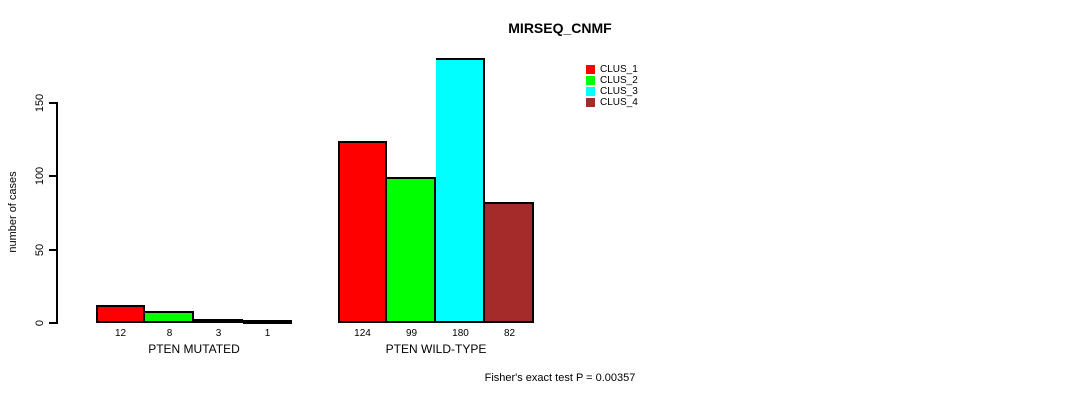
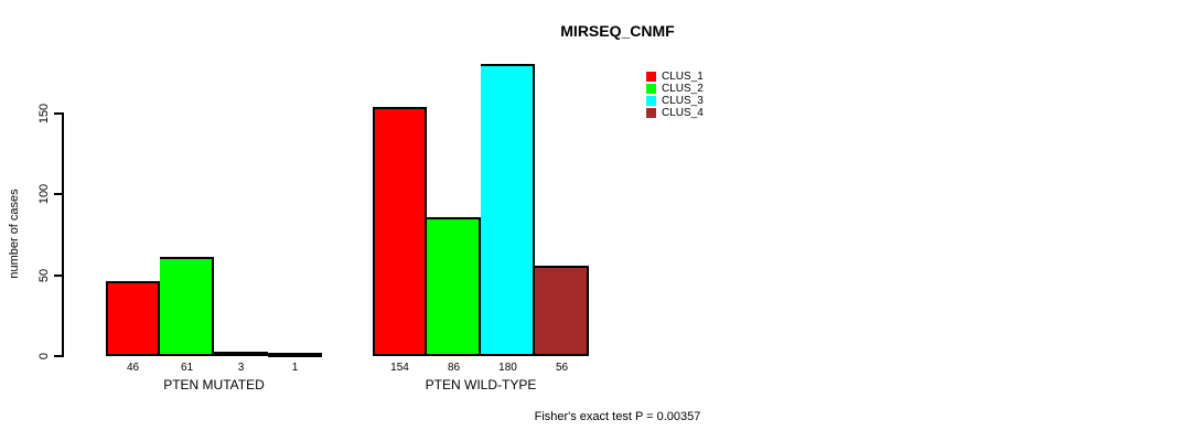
CLUS_1/PTEN MUTATED: 12 -> 46
CLUS_2/PTEN MUTATED: 8 -> 61
CLUS_1/PTEN WILD-TYPE: 124 -> 154
CLUS_2/PTEN WILD-TYPE: 99 -> 86
CLUS_4/PTEN WILD-TYPE: 82 -> 56
